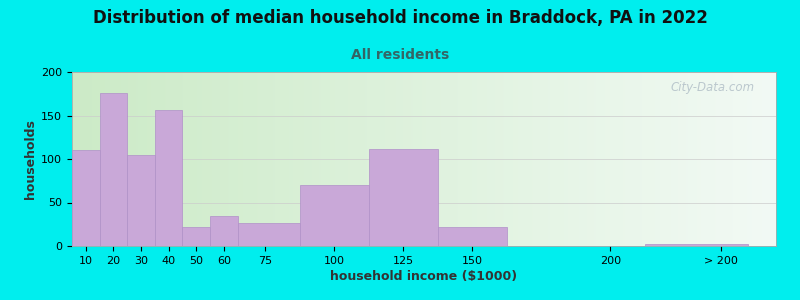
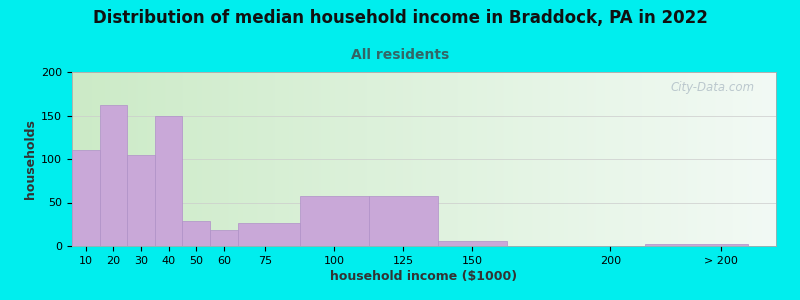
20: 176 -> 162
40: 156 -> 150
50: 22 -> 29
60: 34 -> 18
100: 70 -> 58
125: 112 -> 57
150: 22 -> 6
